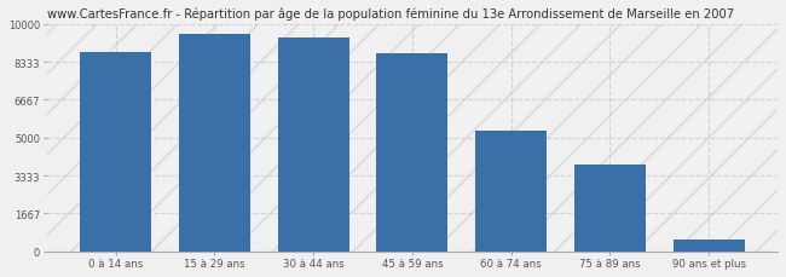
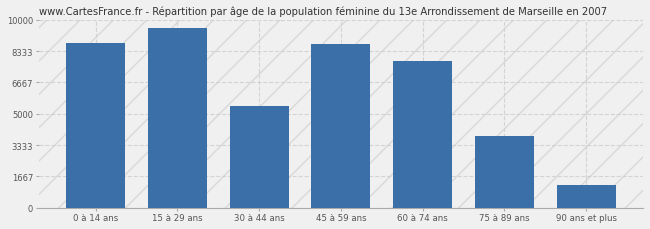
30 à 44 ans: 9400 -> 5400
60 à 74 ans: 5300 -> 7800
90 ans et plus: 500 -> 1200
